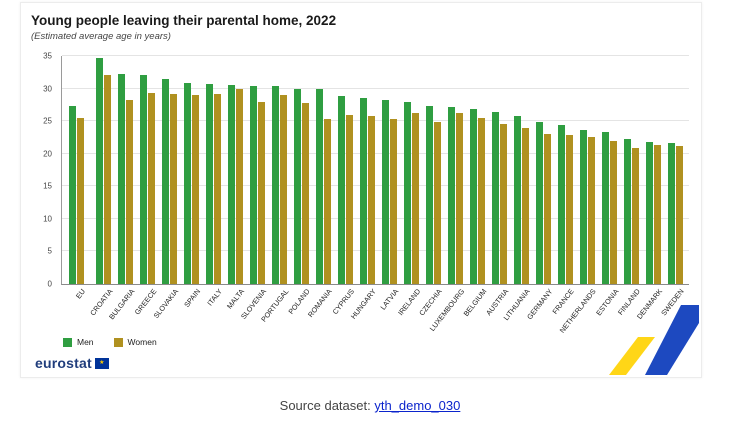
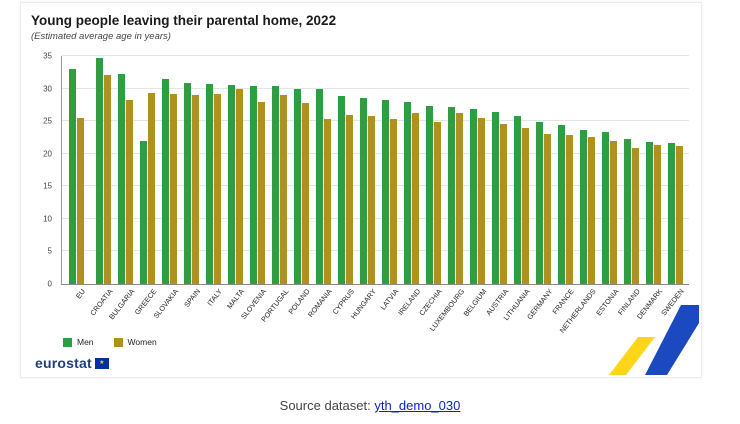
Men/EU: 27 -> 33
Men/GREECE: 32 -> 22
